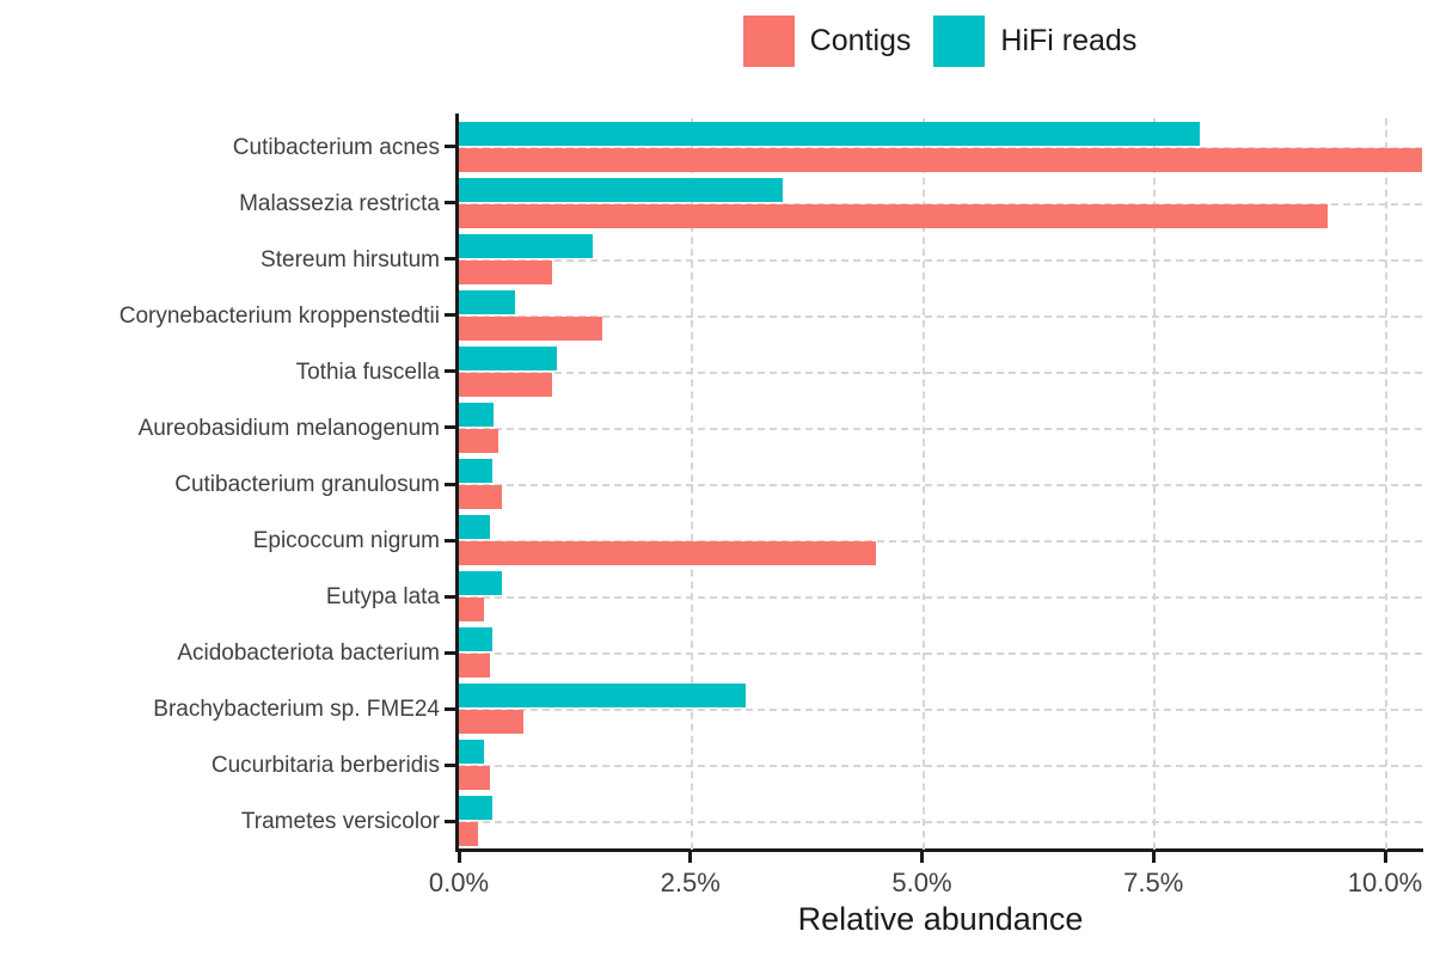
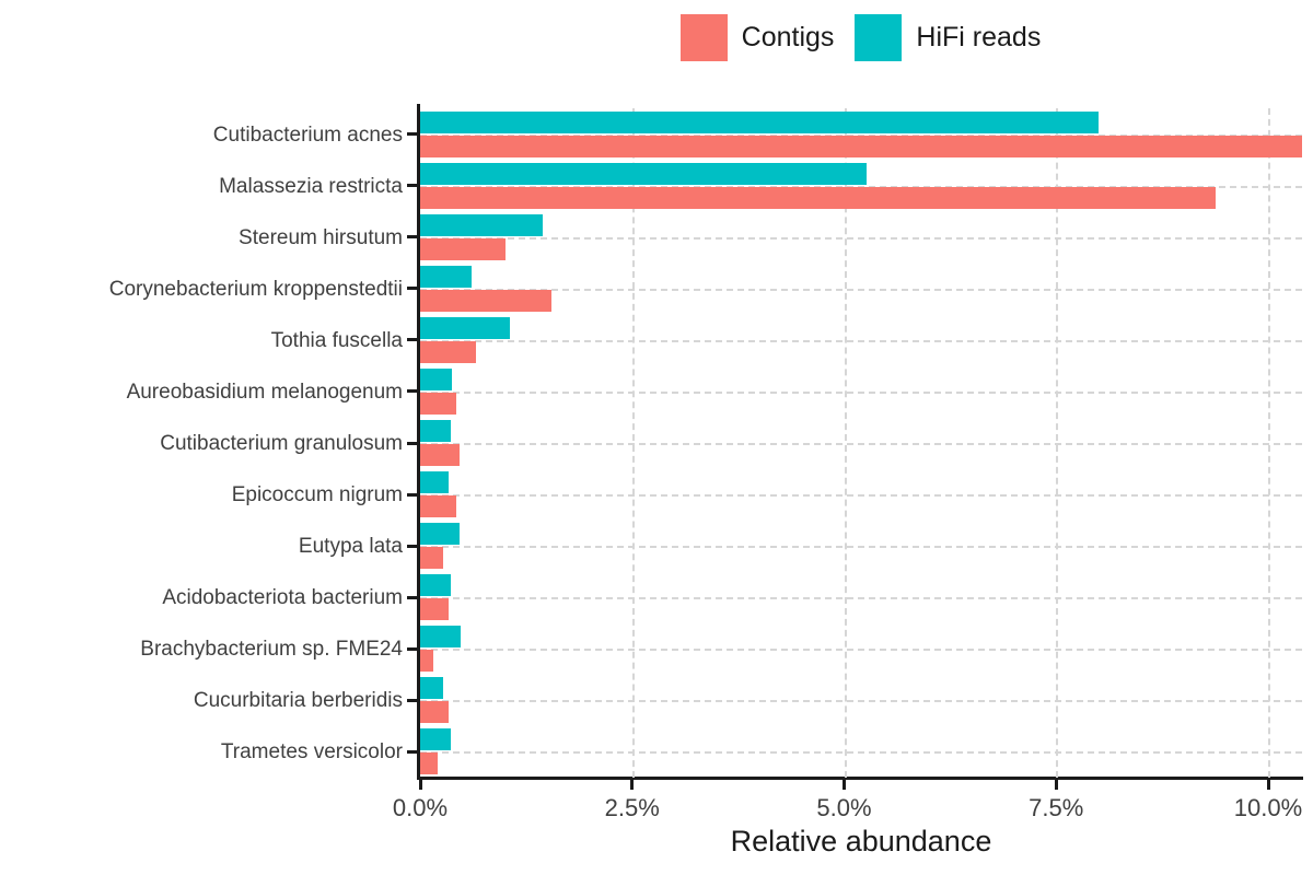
HiFi reads/Malassezia restricta: 3.5% -> 5.3%
Contigs/Tothia fuscella: 1.0% -> 0.7%
Contigs/Epicoccum nigrum: 4.5% -> 0.4%
Contigs/Brachybacterium sp. FME24: 0.7% -> 0.1%
HiFi reads/Brachybacterium sp. FME24: 3.1% -> 0.5%
